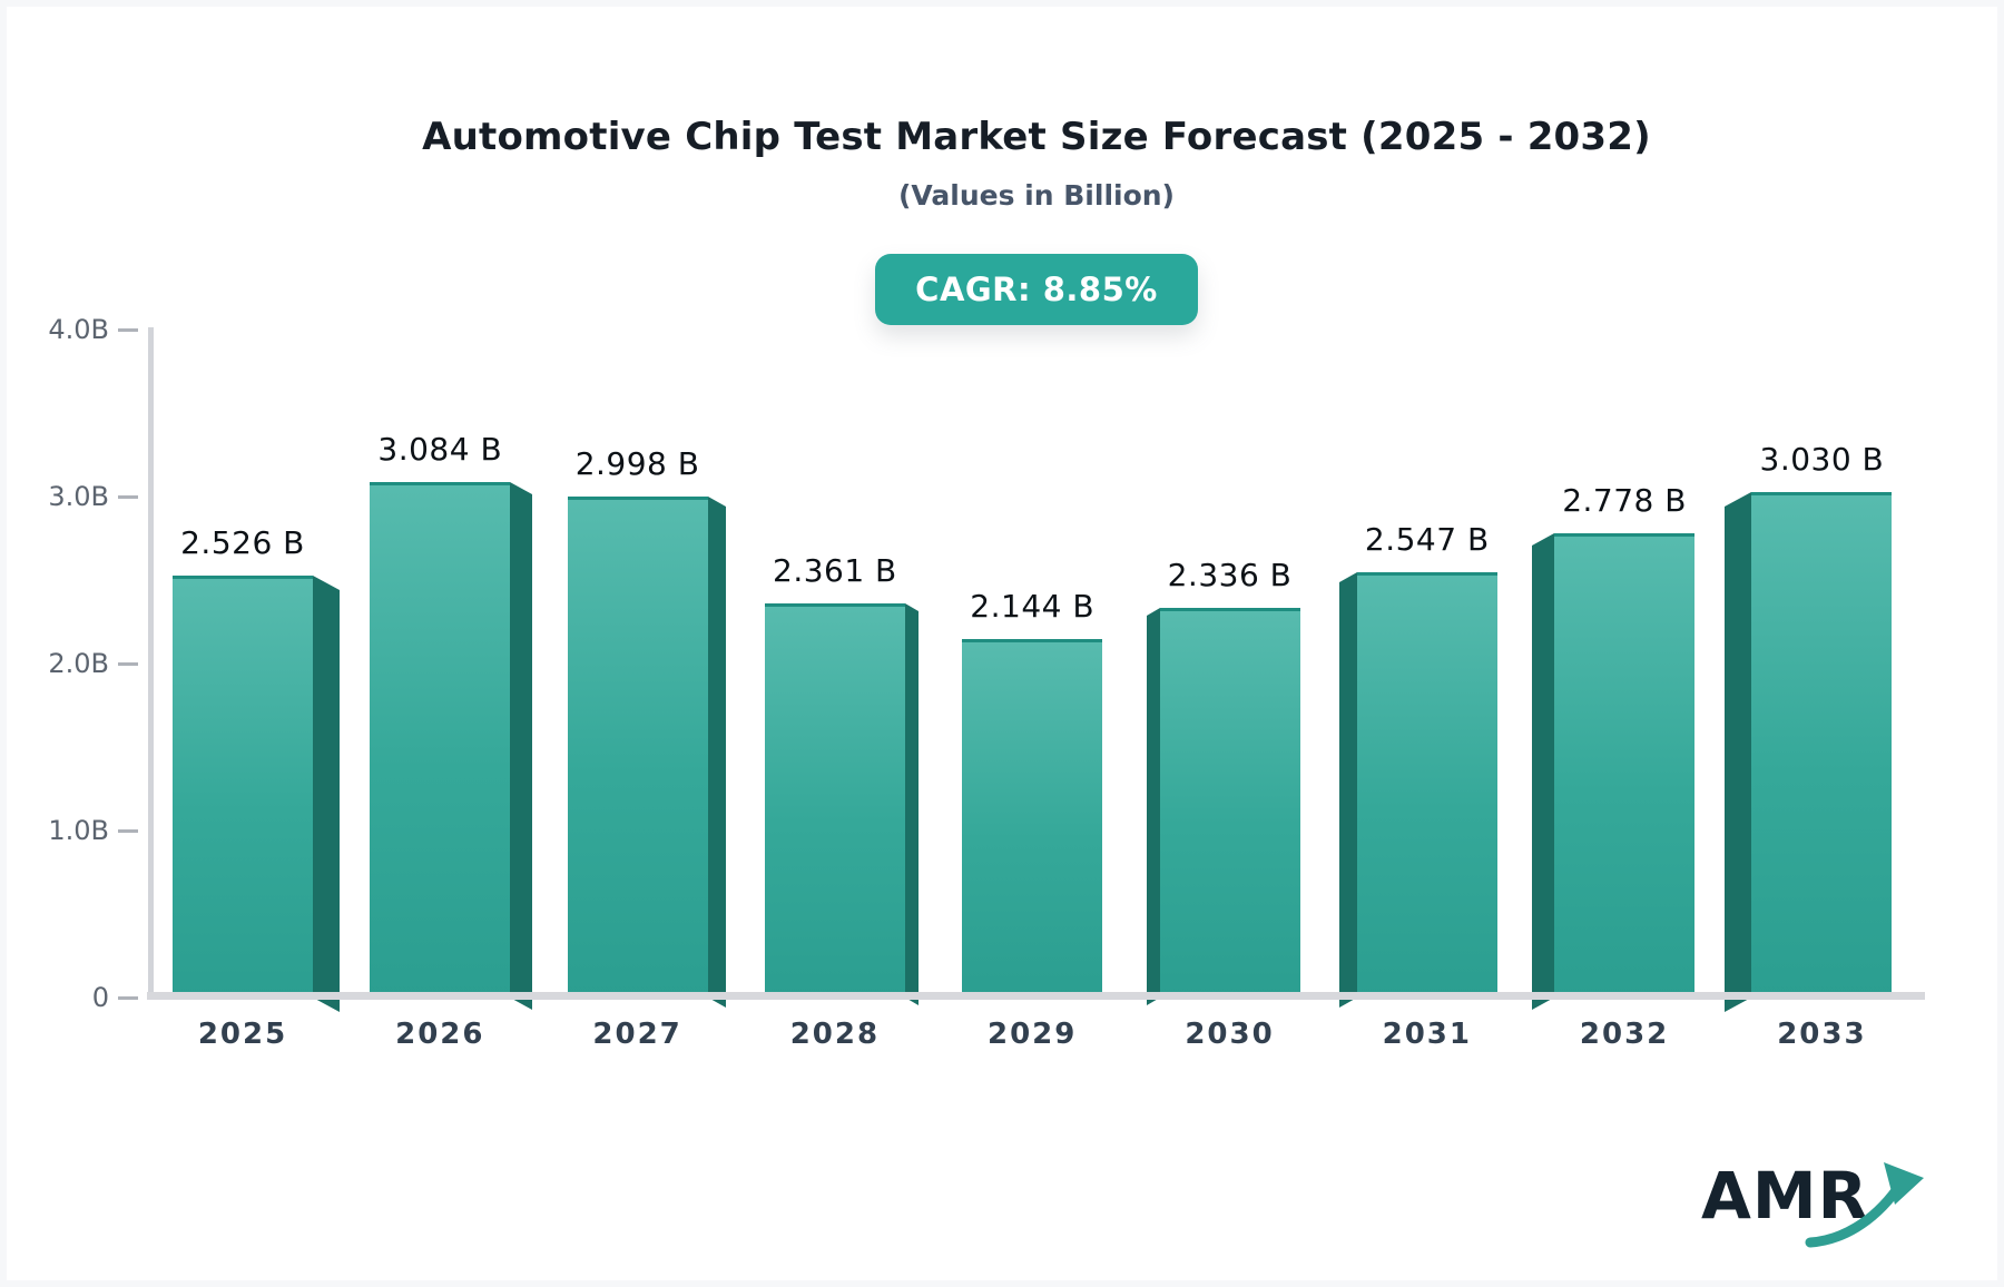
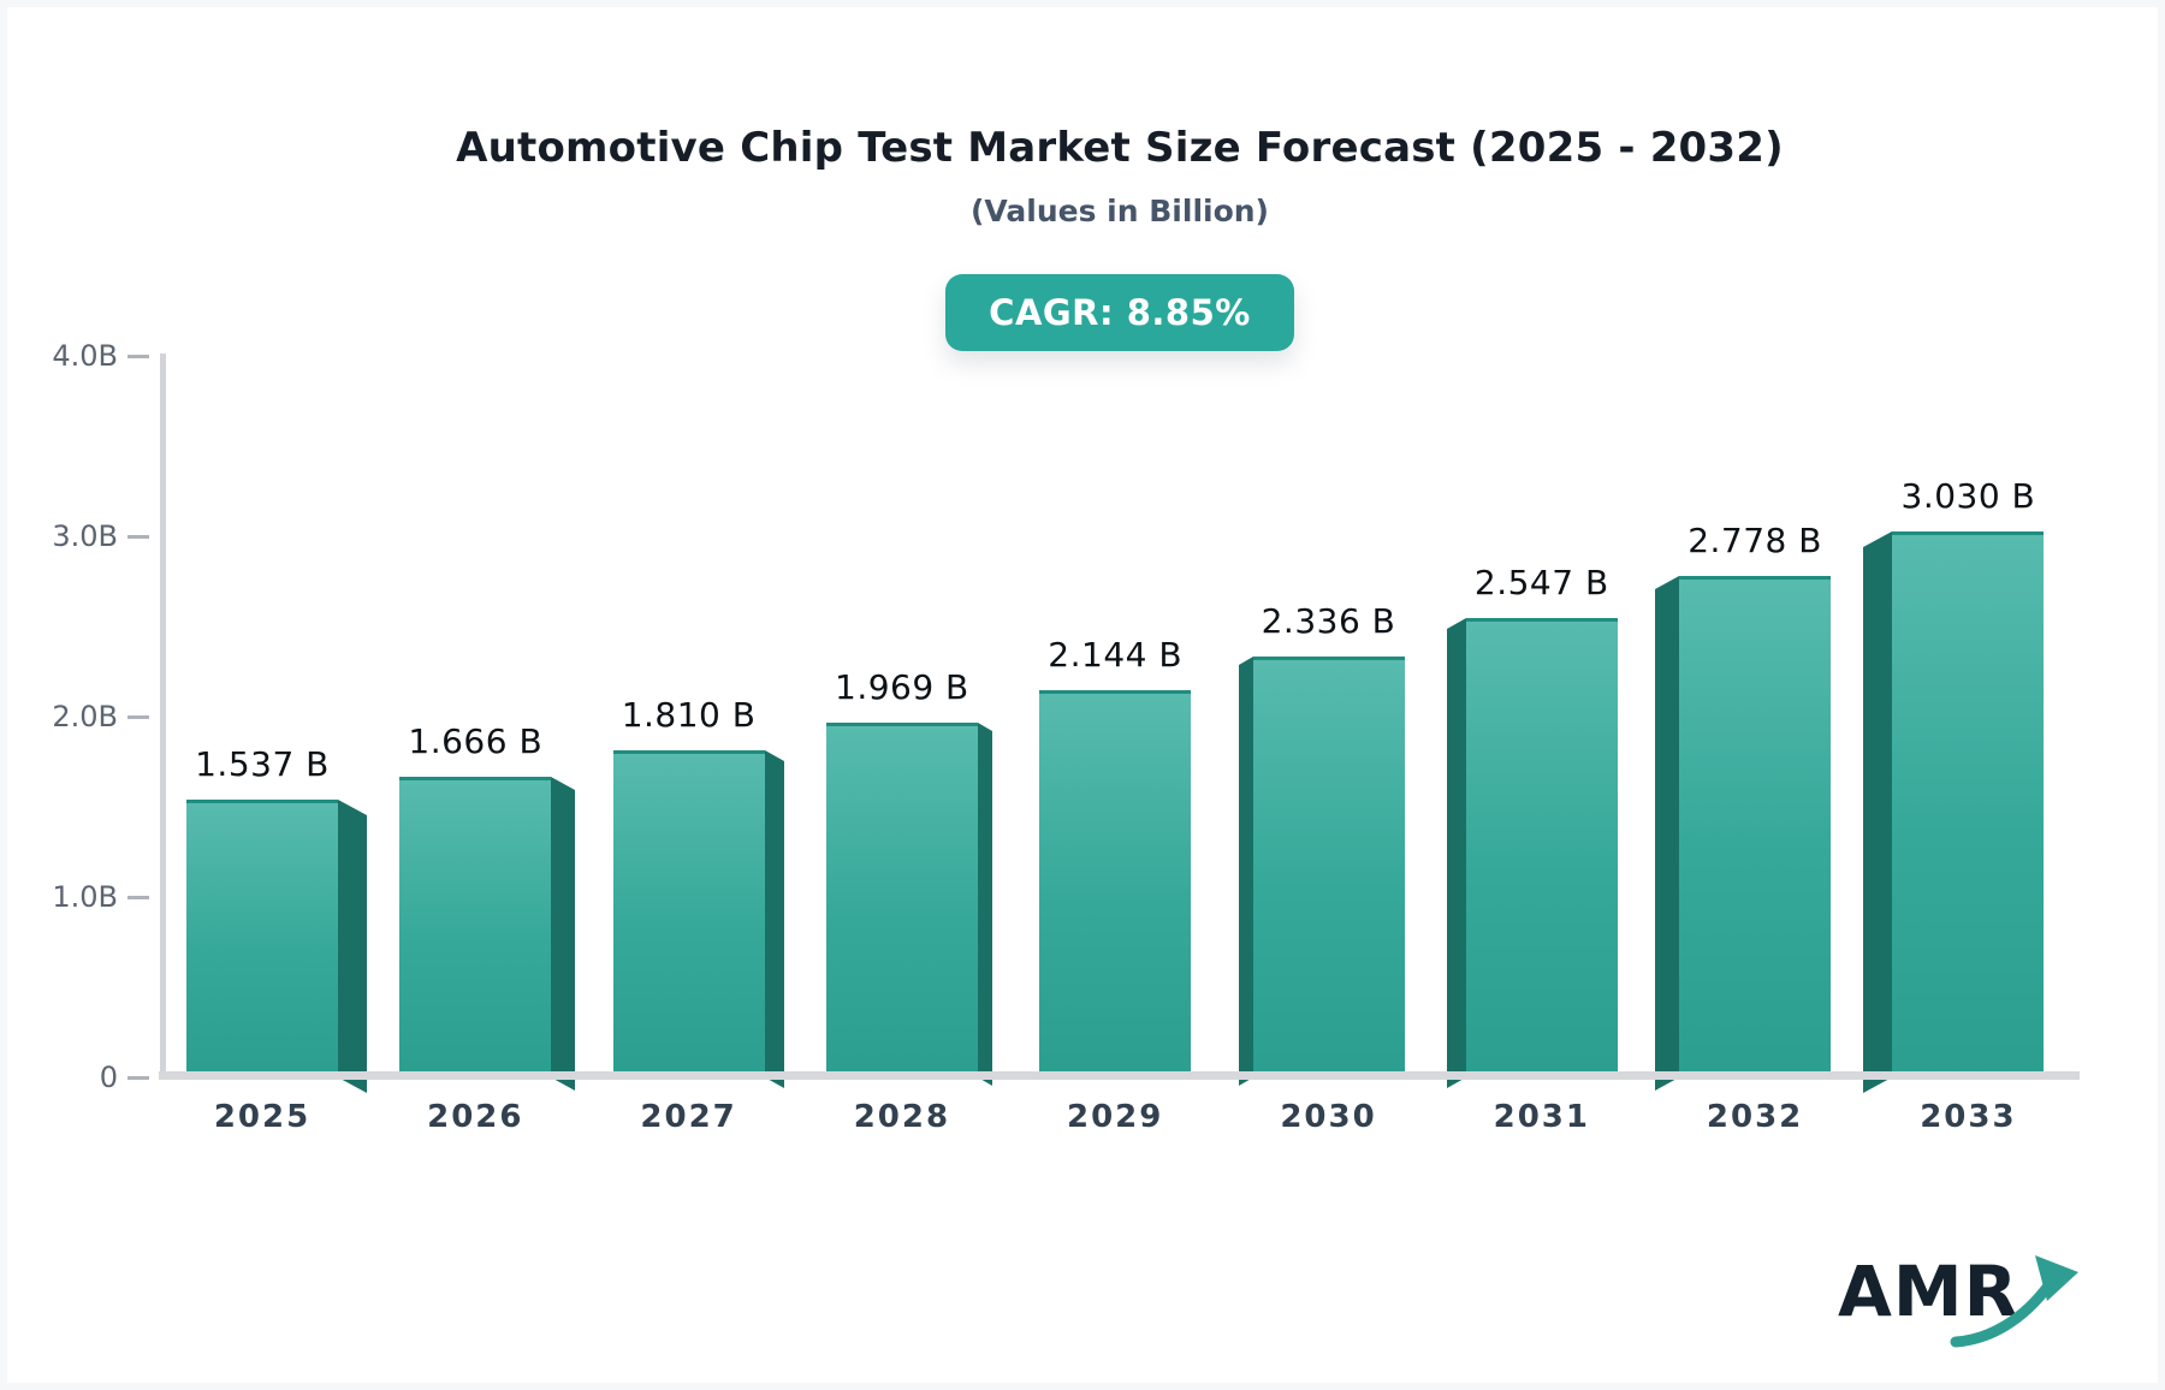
2025: 2.526 -> 1.537
2026: 3.084 -> 1.666
2027: 2.998 -> 1.810
2028: 2.361 -> 1.969
